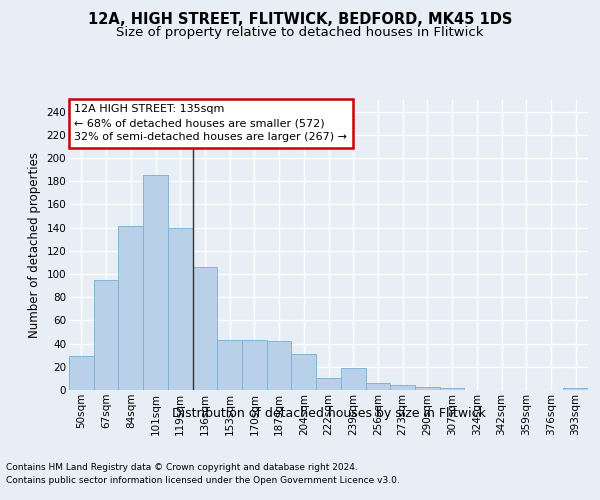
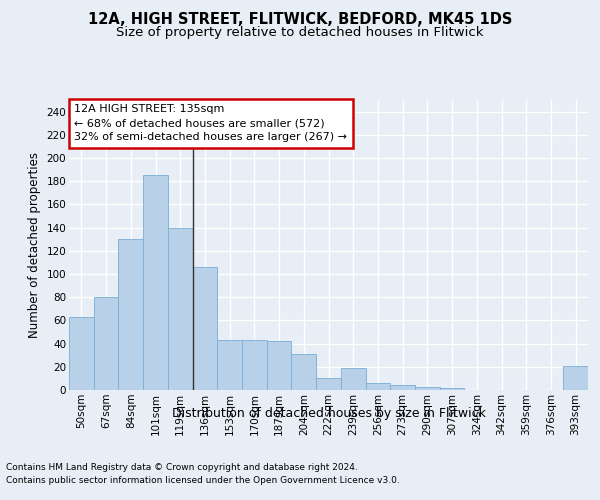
50sqm: 29 -> 63
67sqm: 95 -> 80
84sqm: 141 -> 130
393sqm: 2 -> 21
